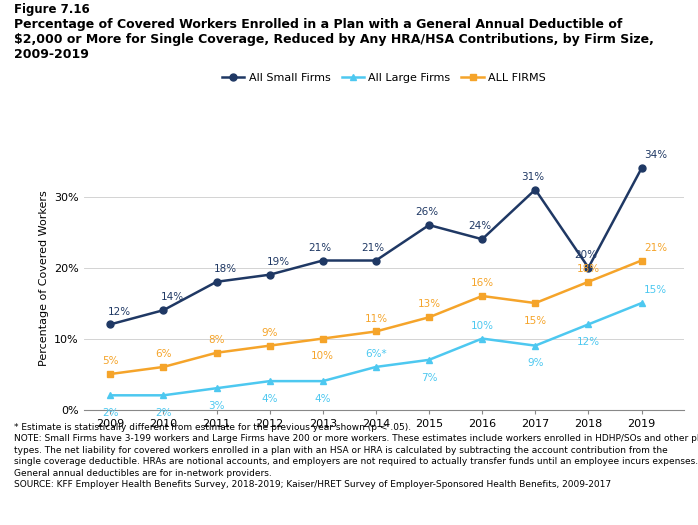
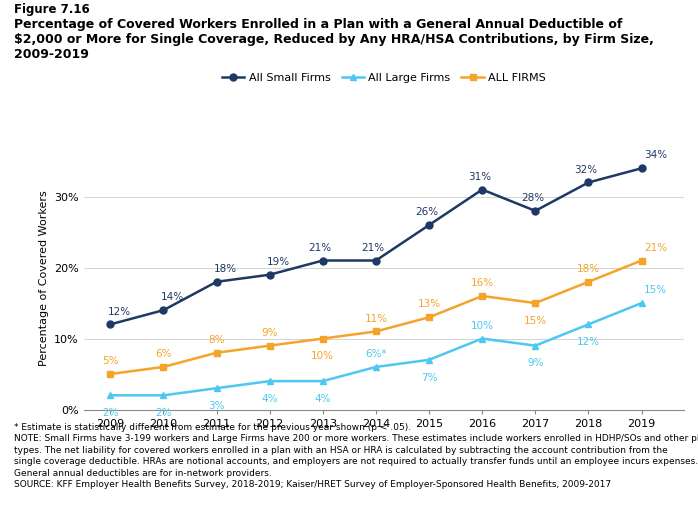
All Small Firms/2016: 24% -> 31%
All Small Firms/2017: 31% -> 28%
All Small Firms/2018: 20% -> 32%
